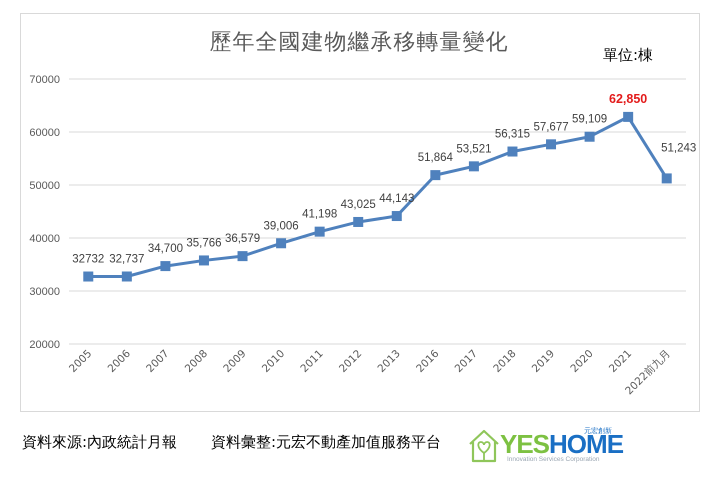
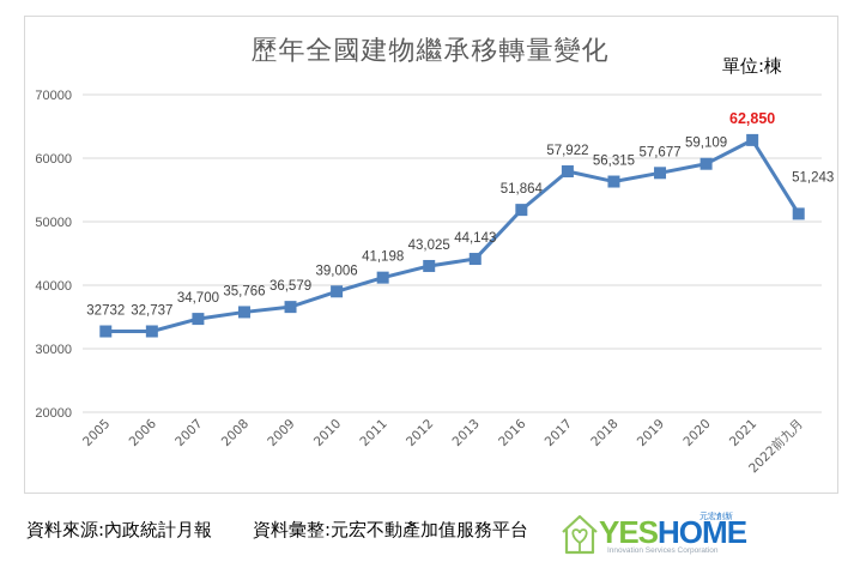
2017: 53,521 -> 57,922
